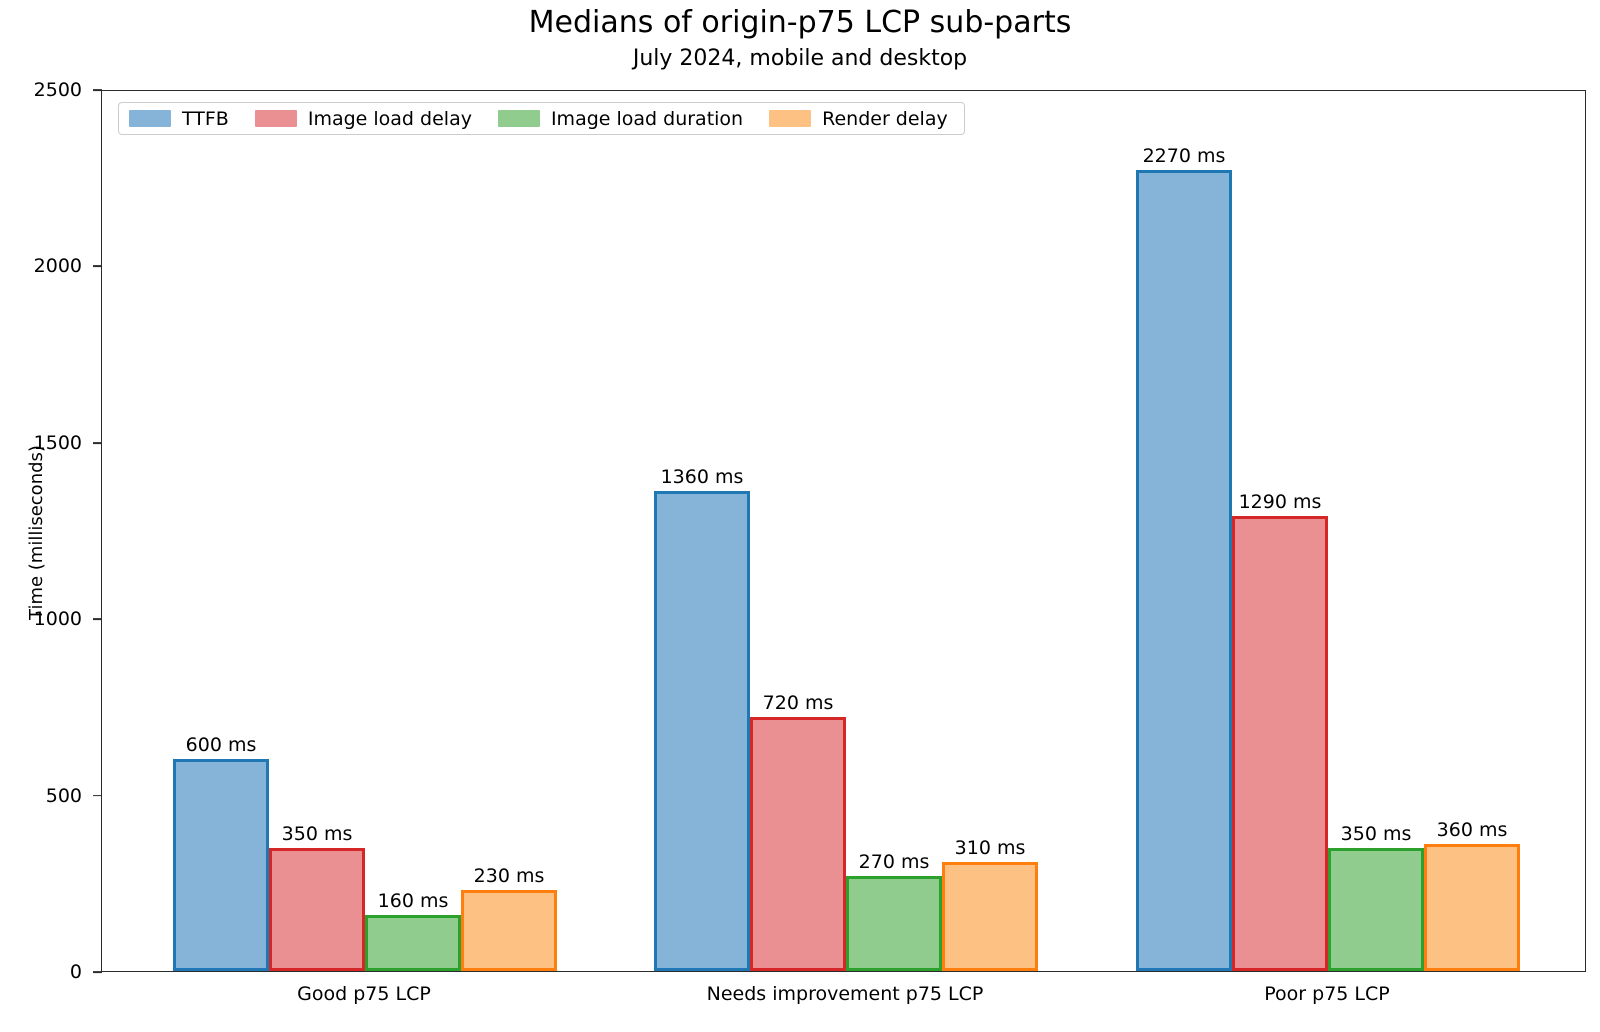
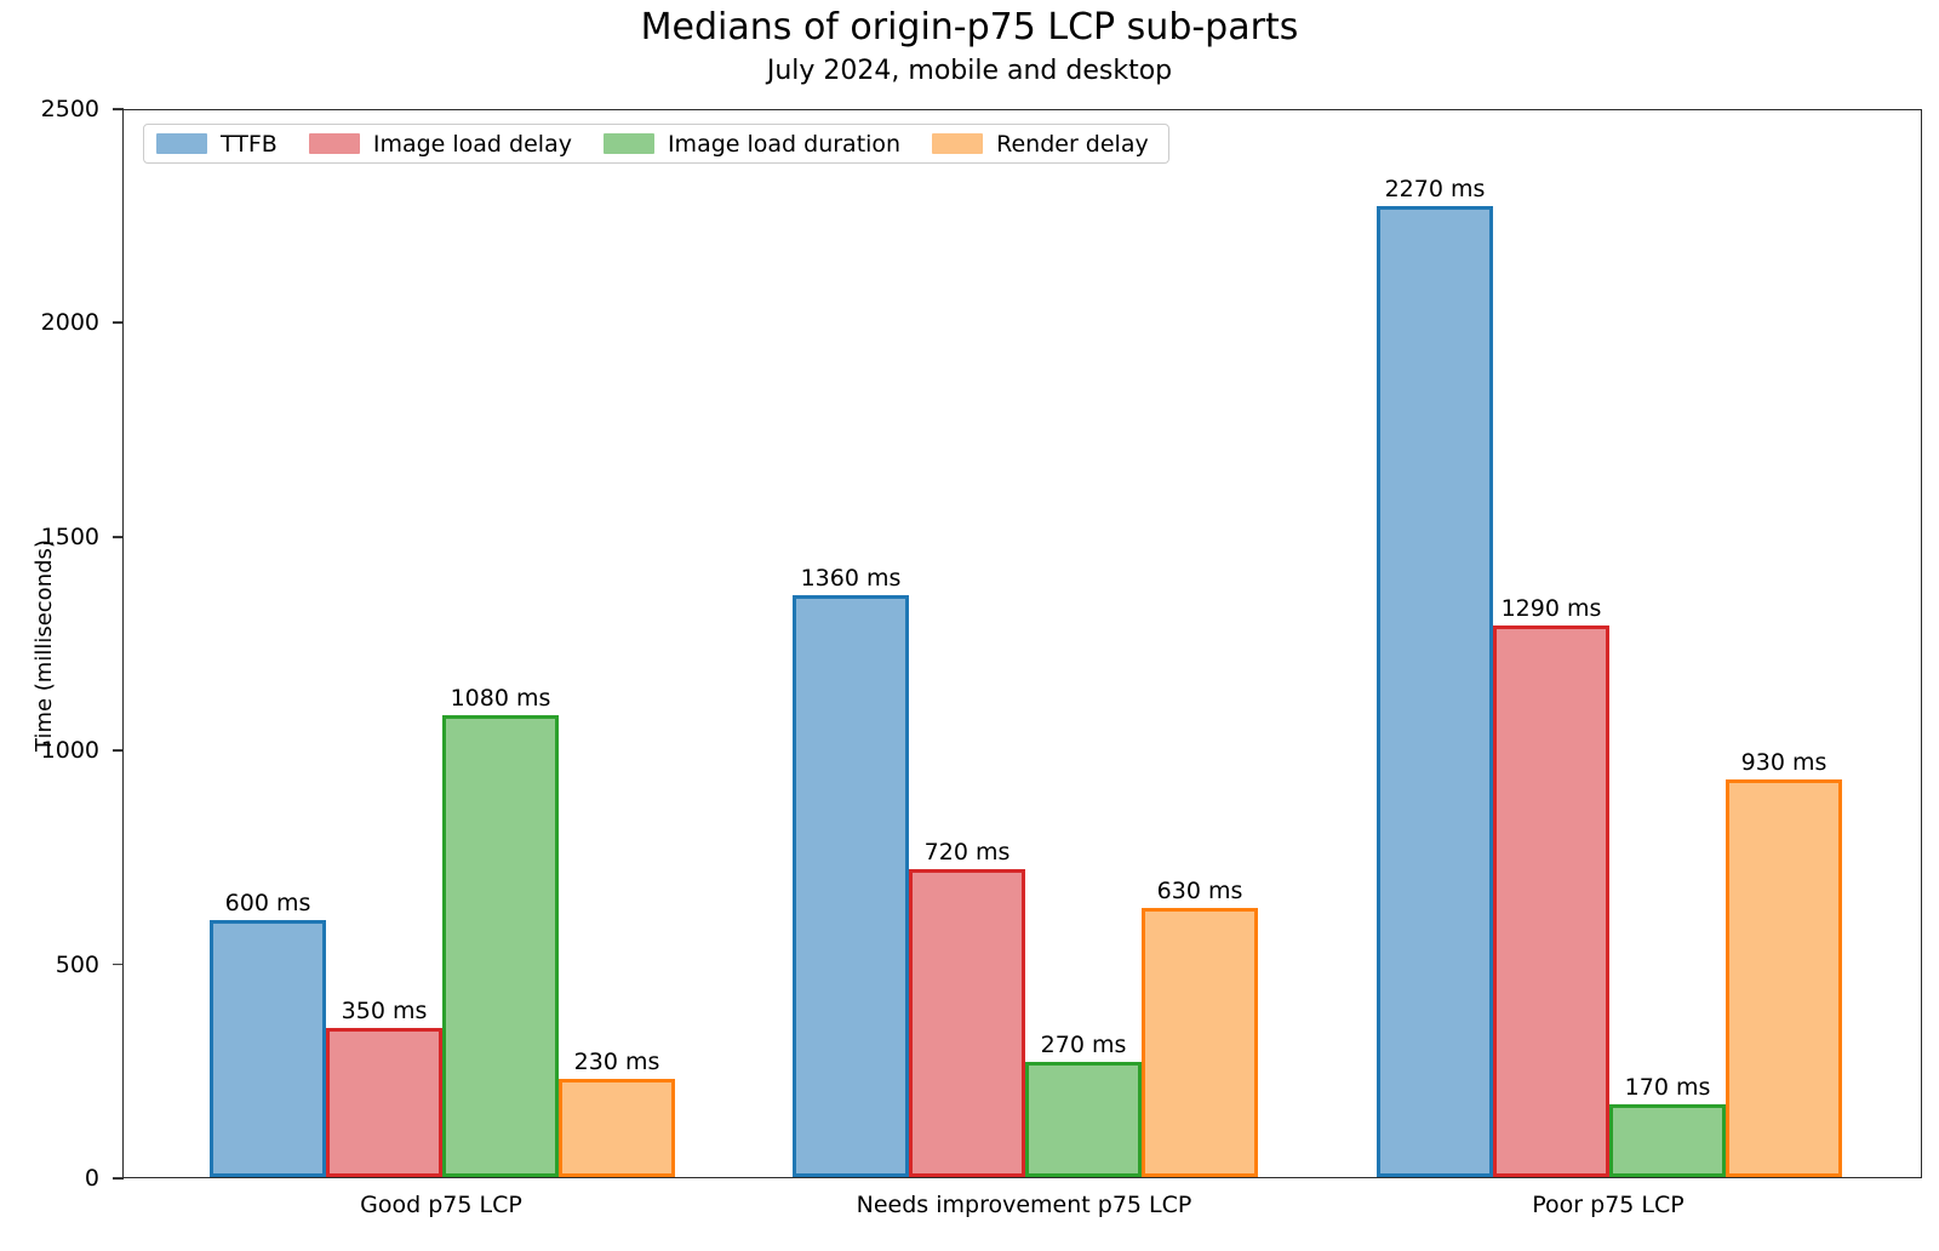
Image load duration/Good p75 LCP: 160 -> 1080
Render delay/Needs improvement p75 LCP: 310 -> 630
Image load duration/Poor p75 LCP: 350 -> 170
Render delay/Poor p75 LCP: 360 -> 930
